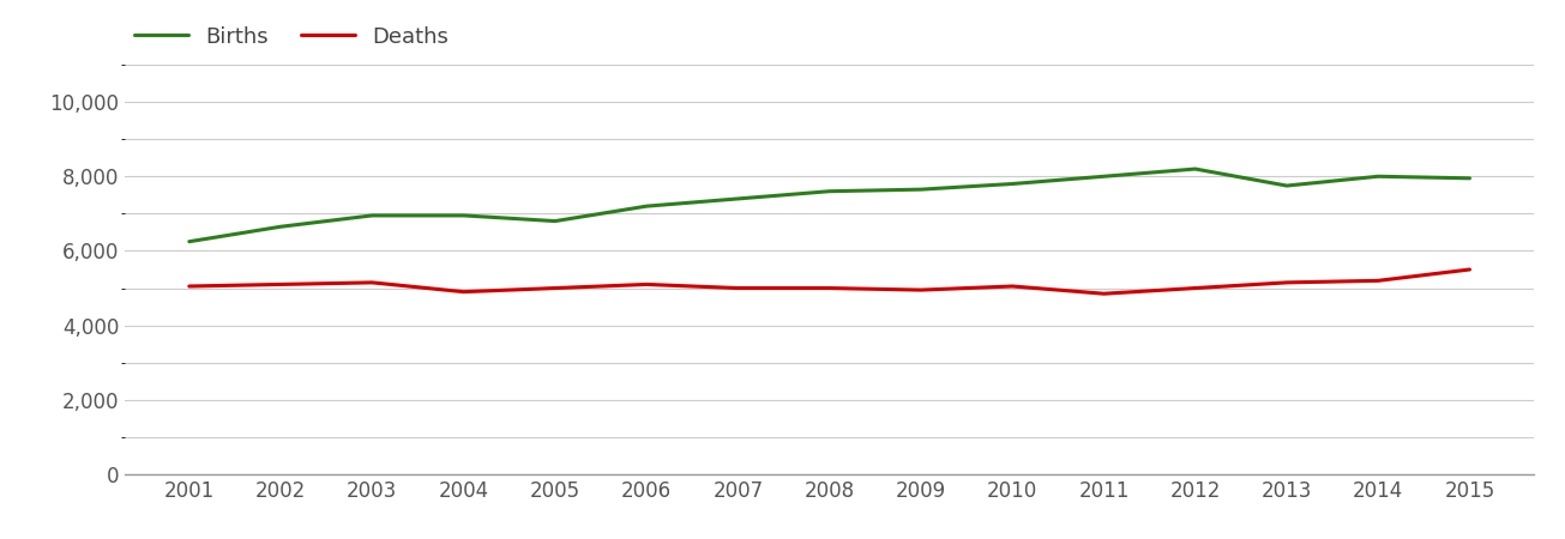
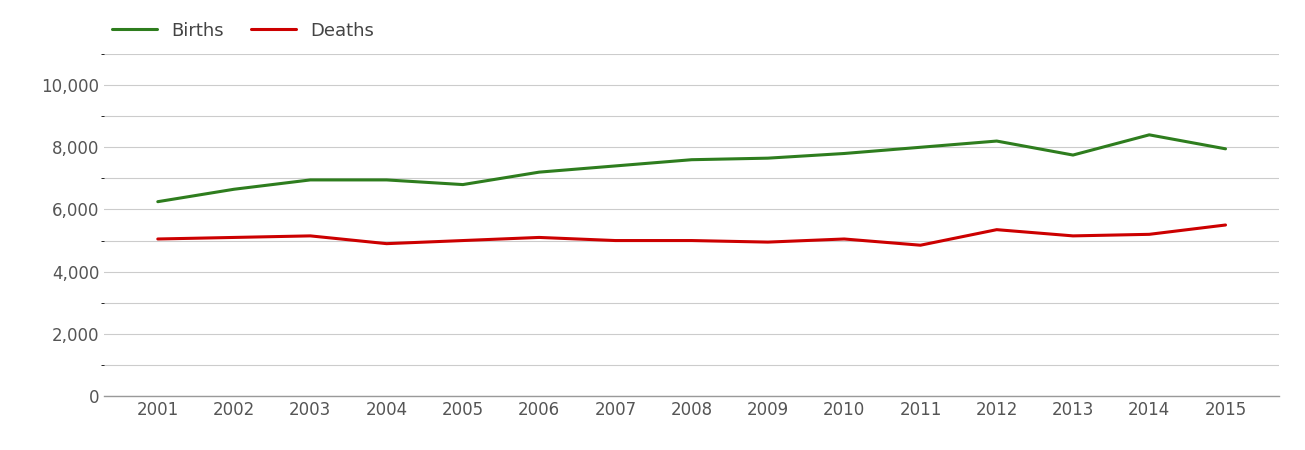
Deaths/2012: 5,000 -> 5,350
Births/2014: 8,000 -> 8,400
